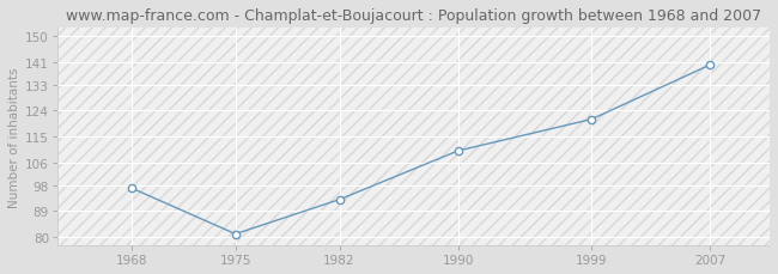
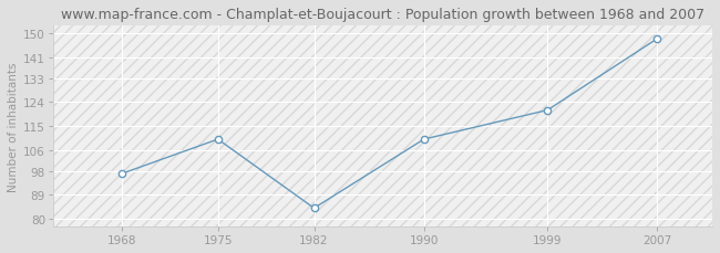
1975: 81 -> 110
1982: 93 -> 84
2007: 140 -> 148
